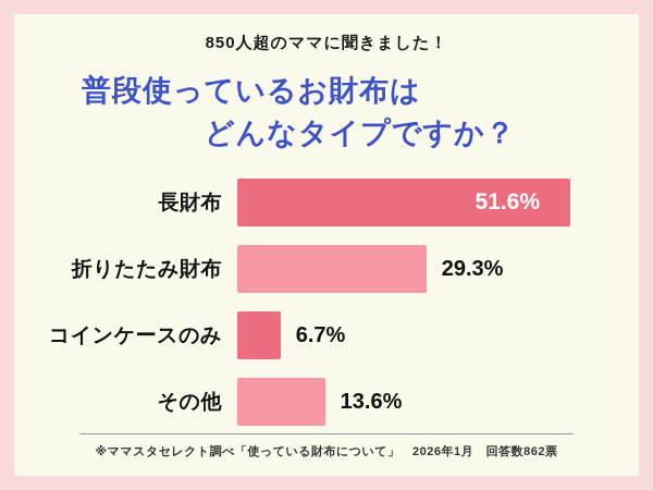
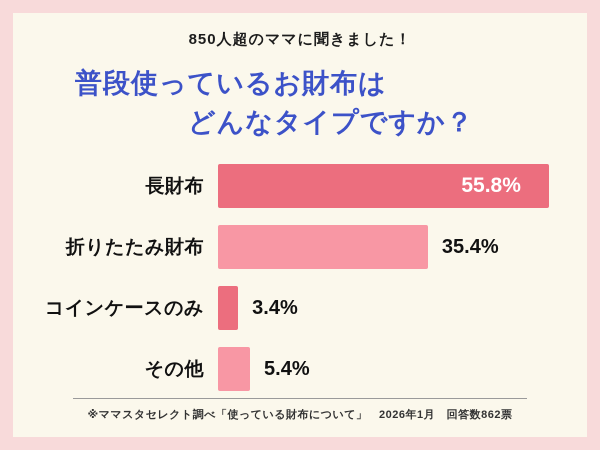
長財布: 51.6% -> 55.8%
折りたたみ財布: 29.3% -> 35.4%
コインケースのみ: 6.7% -> 3.4%
その他: 13.6% -> 5.4%
